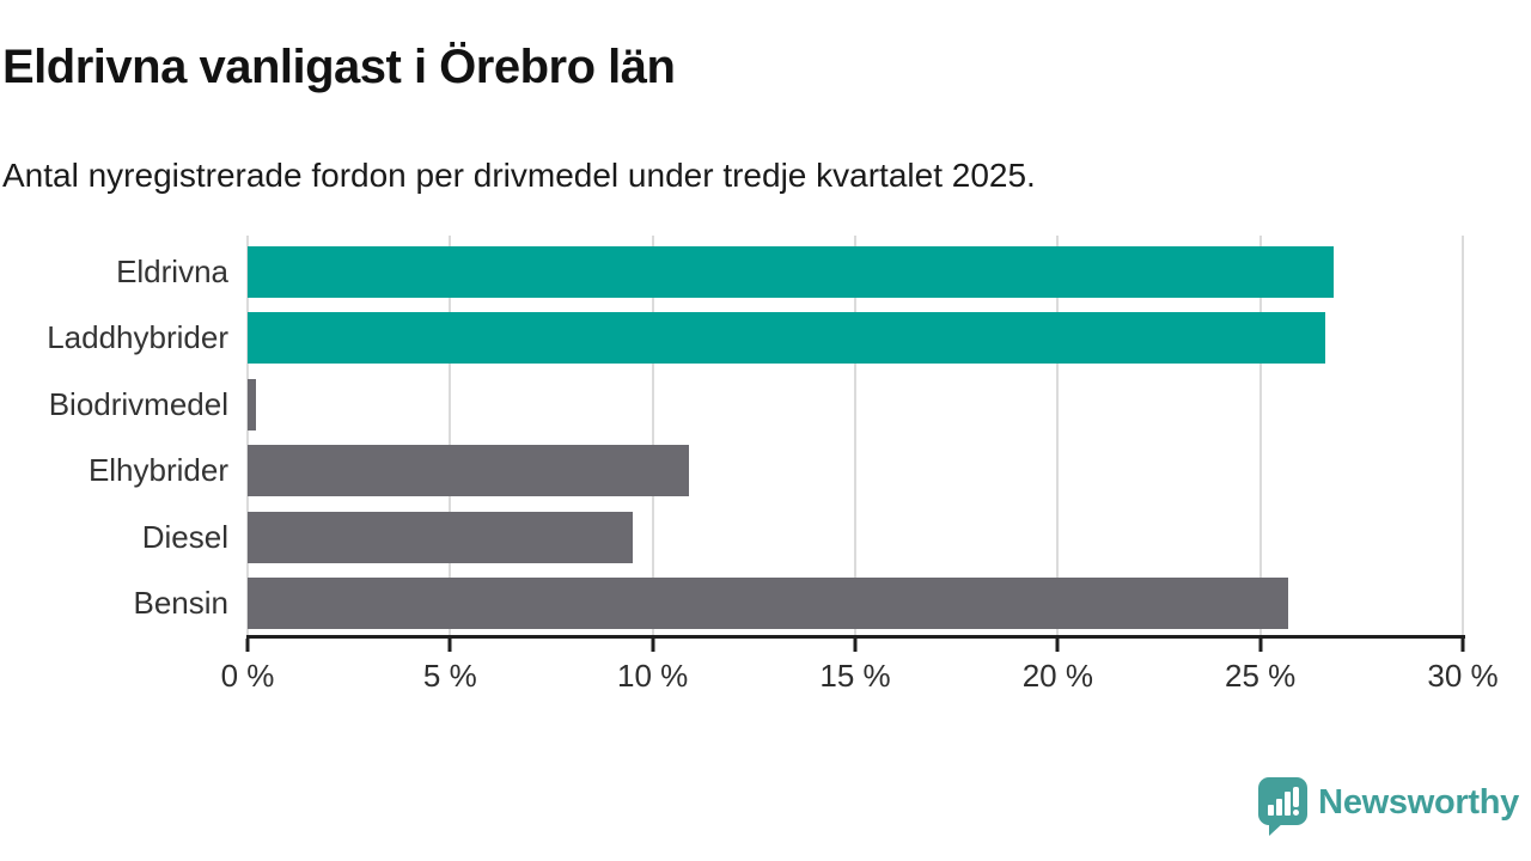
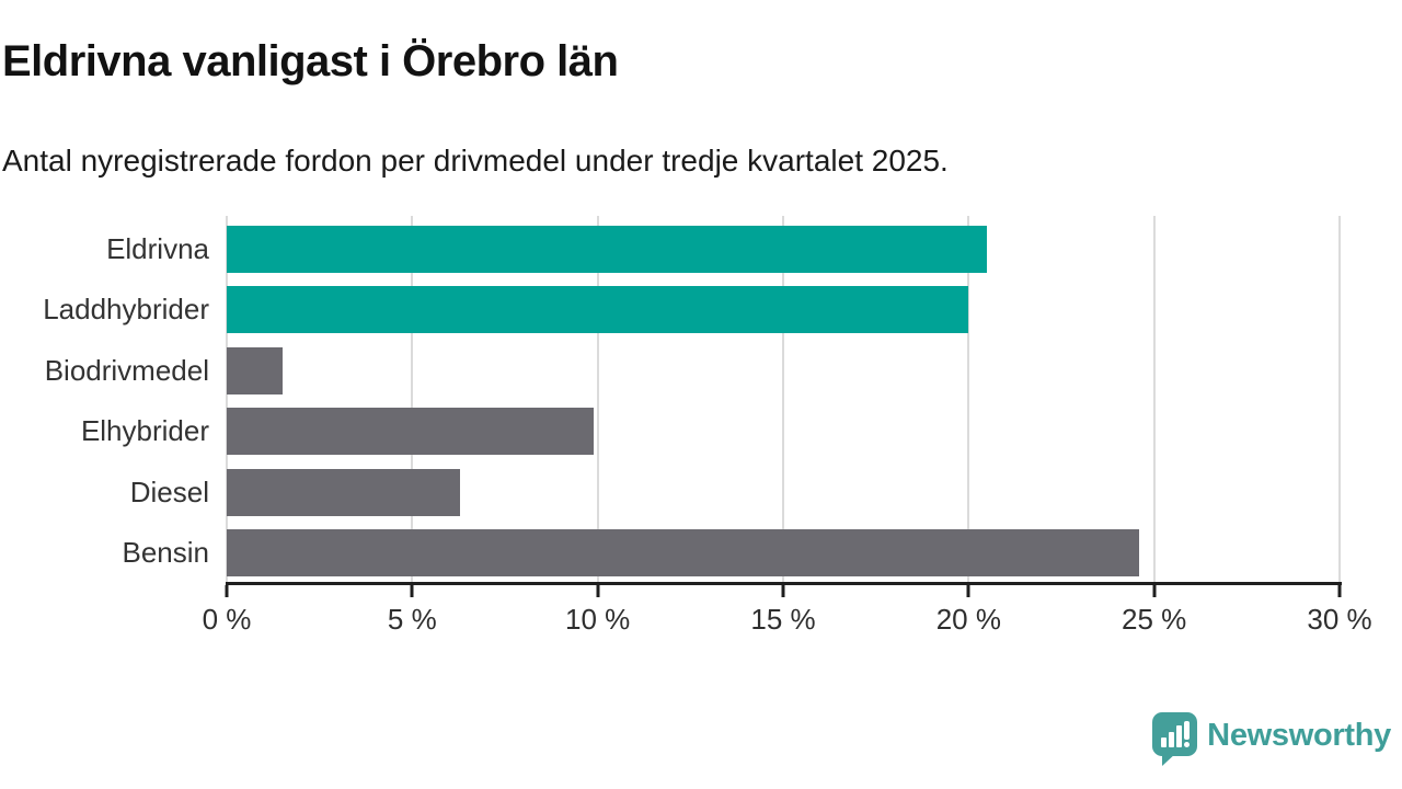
Eldrivna: 26.8% -> 20.5%
Laddhybrider: 26.6% -> 20.0%
Biodrivmedel: 0.2% -> 1.5%
Elhybrider: 10.9% -> 9.9%
Diesel: 9.5% -> 6.3%
Bensin: 25.7% -> 24.6%
